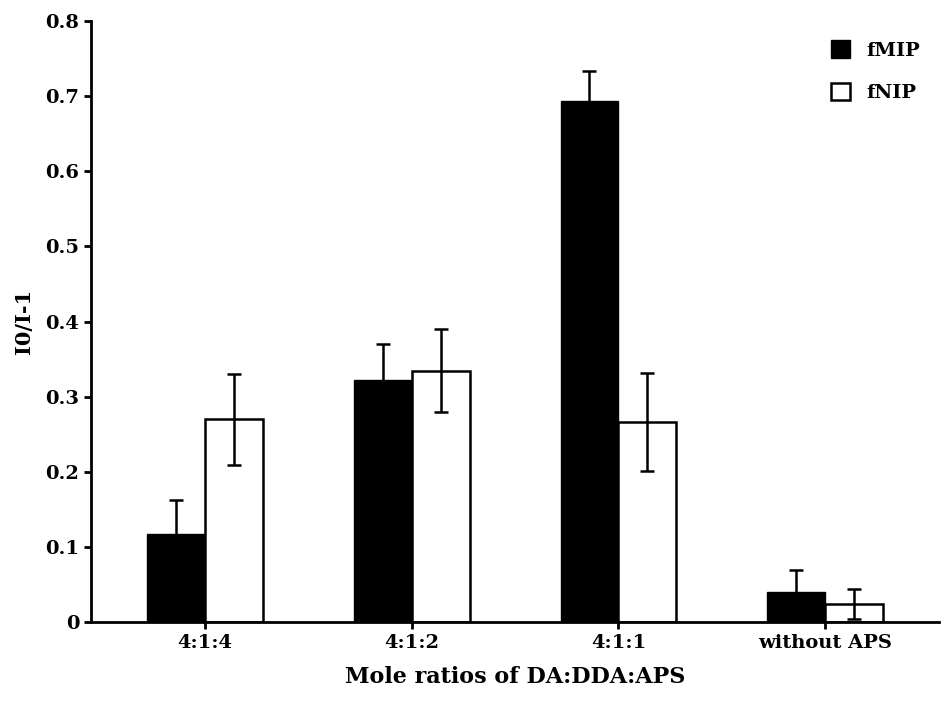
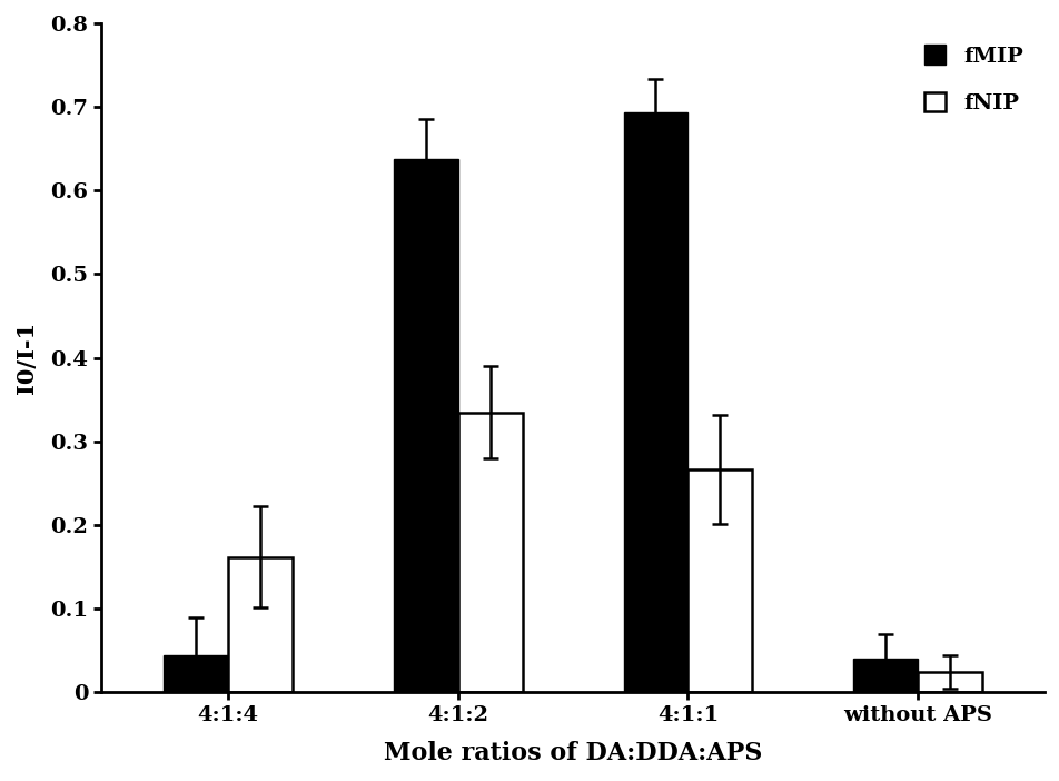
fMIP/4:1:4: 0.118 -> 0.044
fNIP/4:1:4: 0.270 -> 0.162
fMIP/4:1:2: 0.322 -> 0.638
